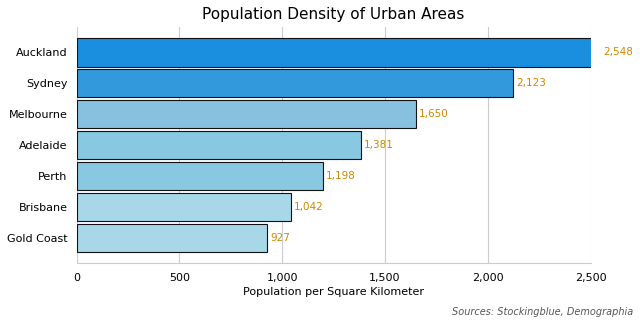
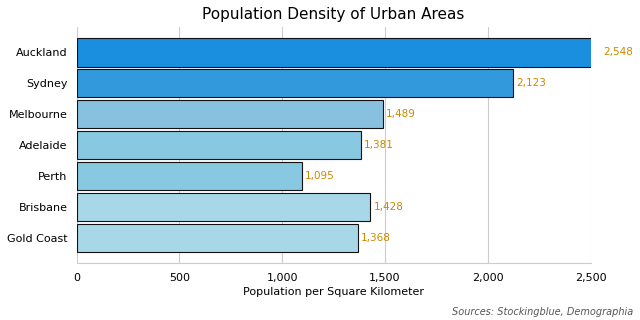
Melbourne: 1,650 -> 1,489
Perth: 1,198 -> 1,095
Brisbane: 1,042 -> 1,428
Gold Coast: 927 -> 1,368
